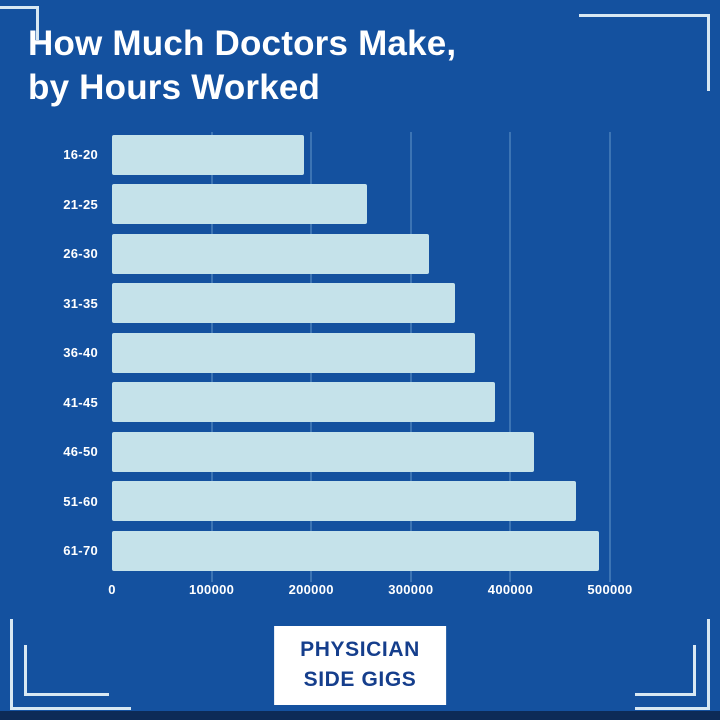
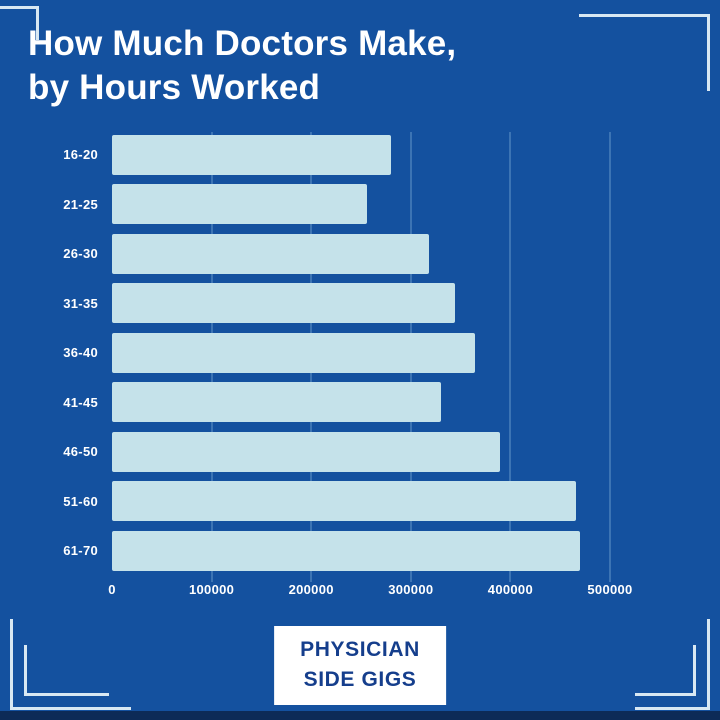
16-20: 190000 -> 280000
41-45: 380000 -> 330000
46-50: 420000 -> 390000
61-70: 490000 -> 470000
